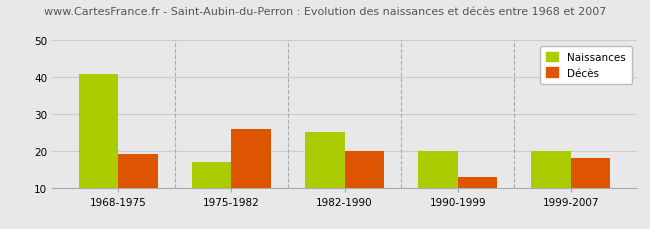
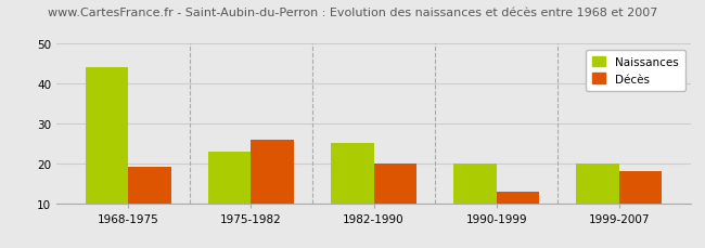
Naissances/1968-1975: 41 -> 44
Naissances/1975-1982: 17 -> 23
